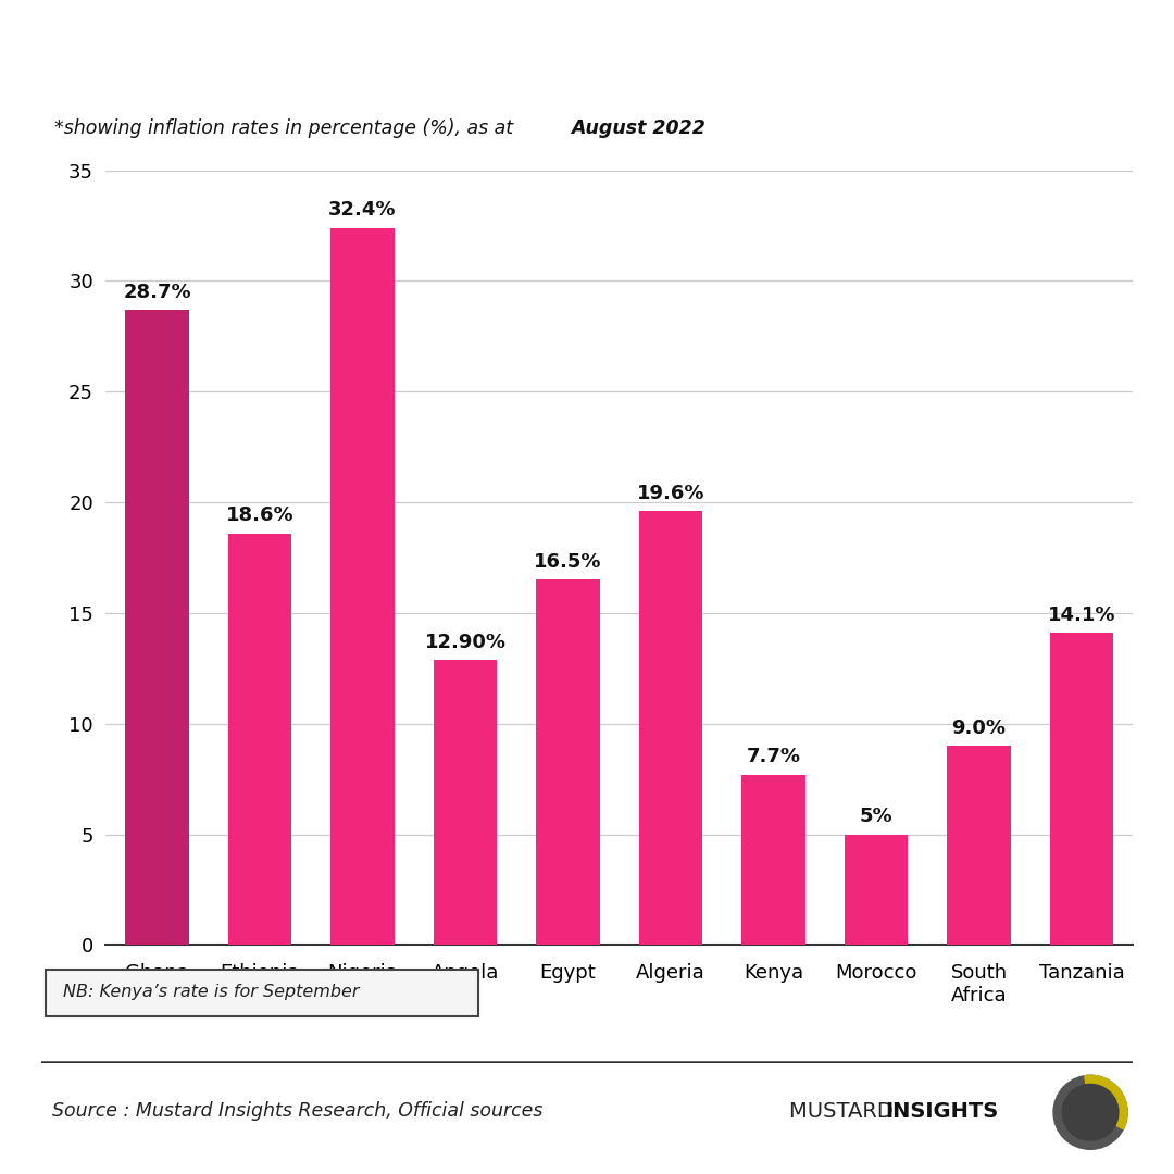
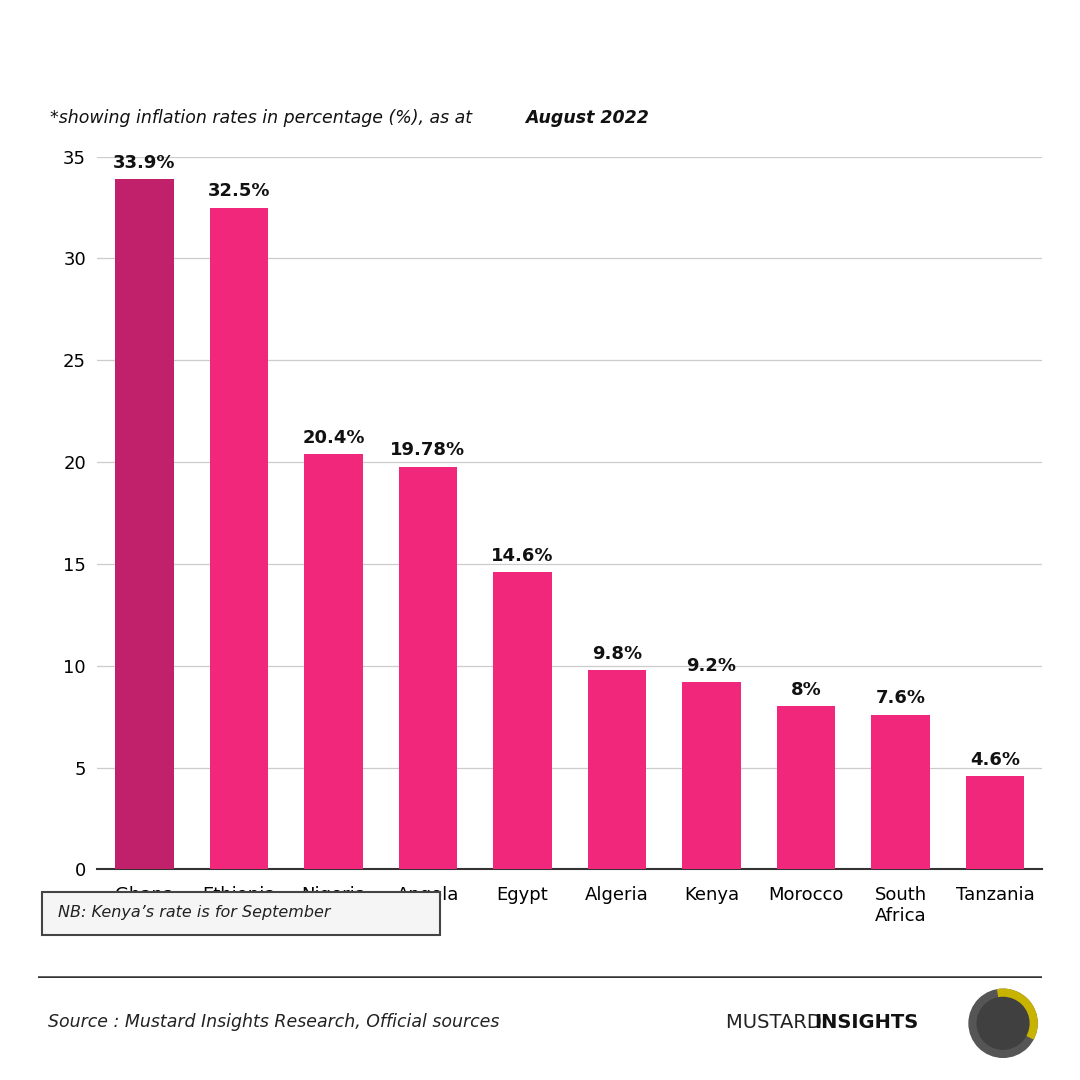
Ghana: 28.7% -> 33.9%
Ethiopia: 18.6% -> 32.5%
Nigeria: 32.4% -> 20.4%
Angola: 12.90% -> 19.78%
Egypt: 16.5% -> 14.6%
Algeria: 19.6% -> 9.8%
Kenya: 7.7% -> 9.2%
Morocco: 5% -> 8%
South Africa: 9.0% -> 7.6%
Tanzania: 14.1% -> 4.6%
